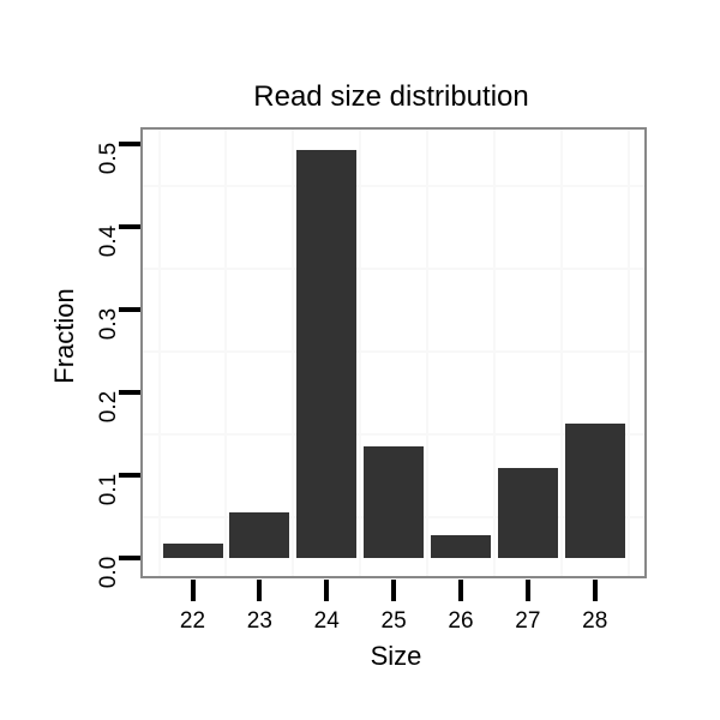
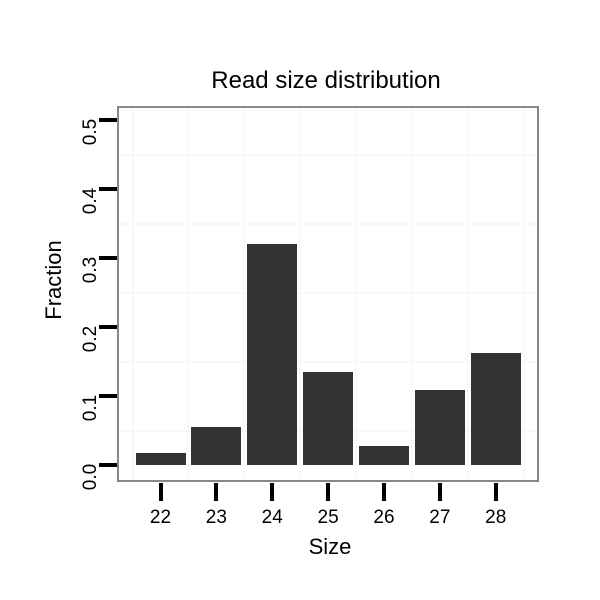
24: 0.49 -> 0.32
